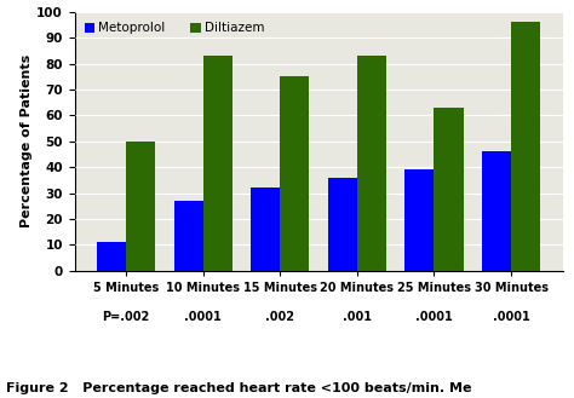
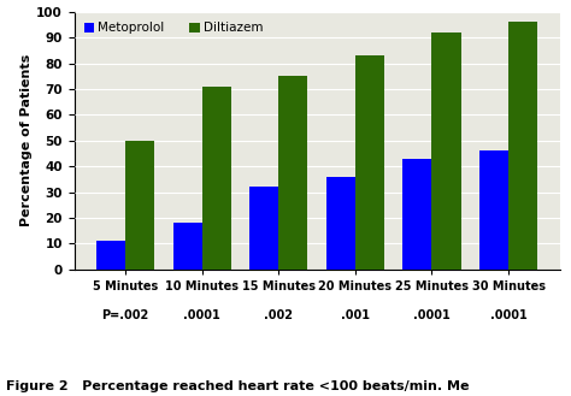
Metoprolol/10 Minutes: 27 -> 18
Diltiazem/10 Minutes: 83 -> 71
Metoprolol/25 Minutes: 39 -> 43
Diltiazem/25 Minutes: 63 -> 92
